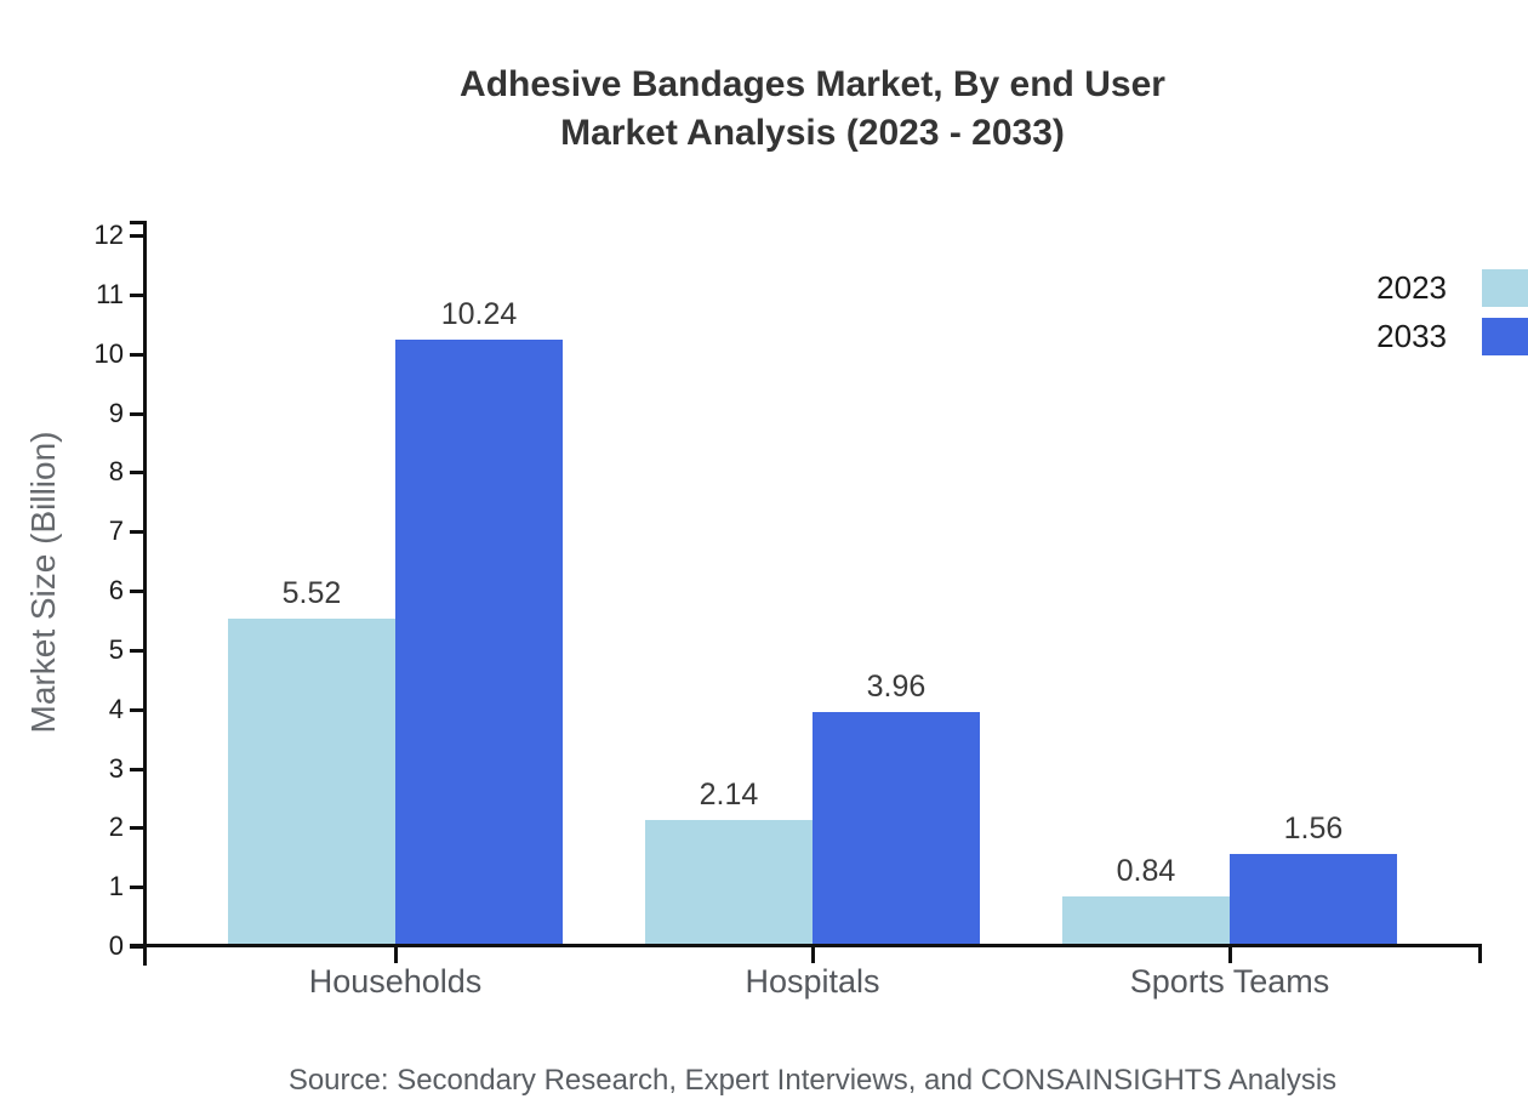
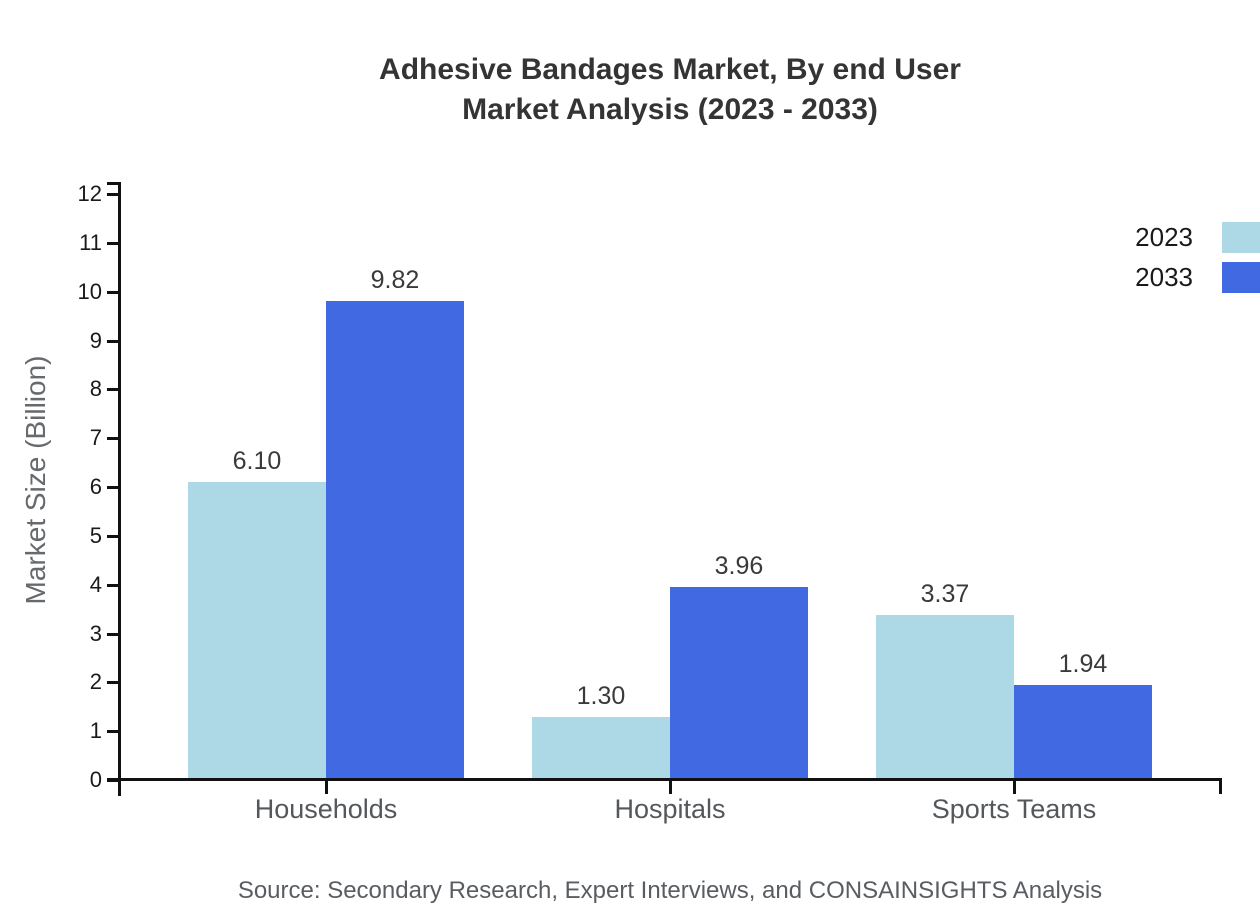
2023/Households: 5.52 -> 6.10
2033/Households: 10.24 -> 9.82
2023/Hospitals: 2.14 -> 1.30
2023/Sports Teams: 0.84 -> 3.37
2033/Sports Teams: 1.56 -> 1.94
